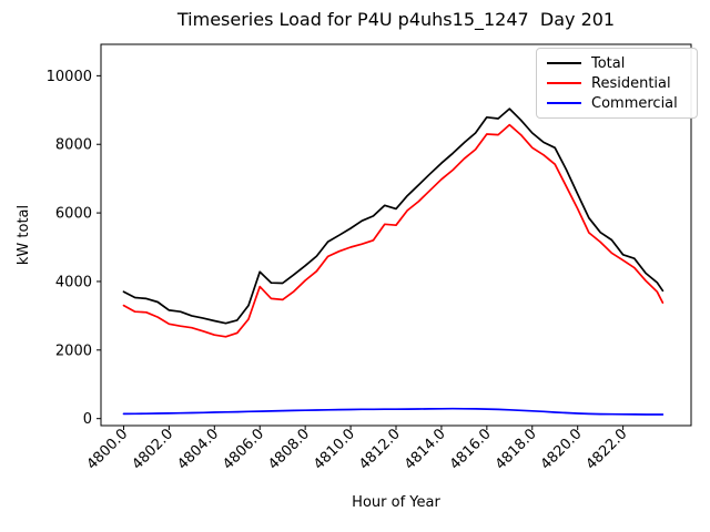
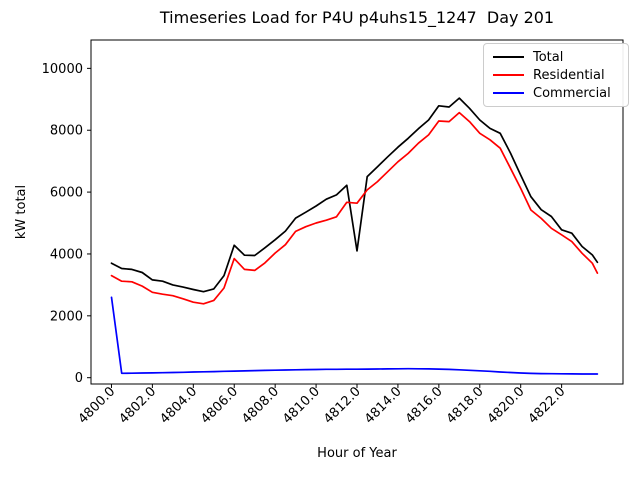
Commercial/4800.0: 100 -> 2600
Total/4812.0: 6100 -> 4100
